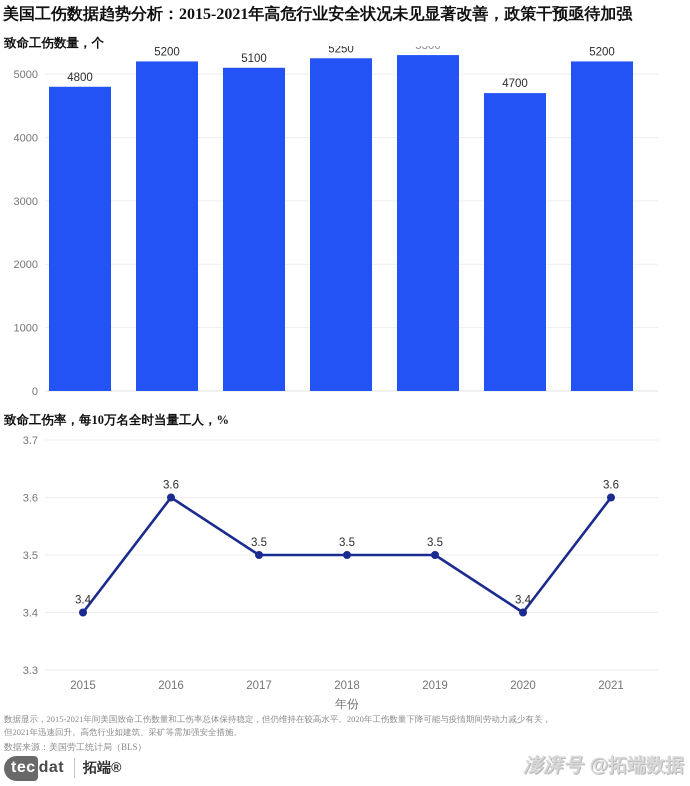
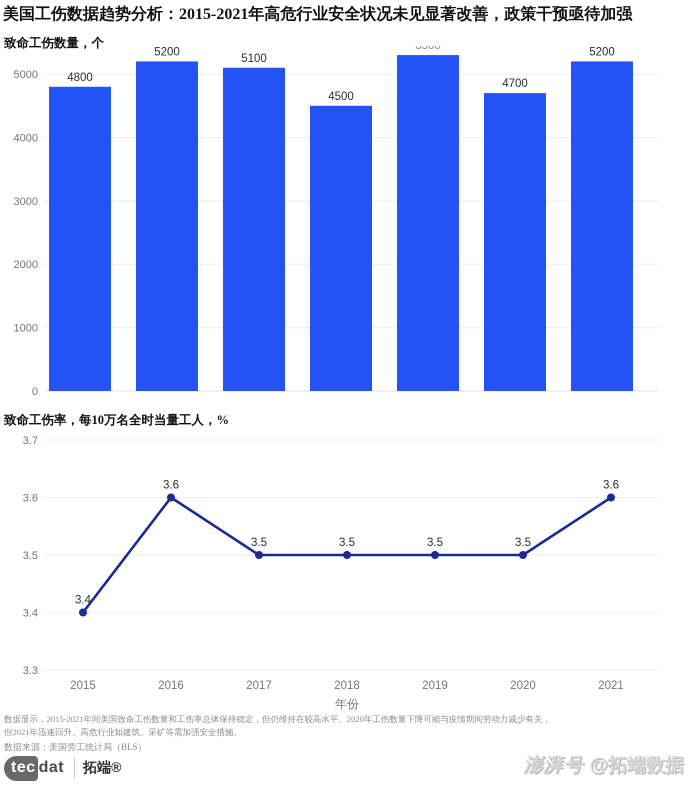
致命工伤数量，个/2018: 5250 -> 4500
致命工伤率，每10万名全时当量工人，%/2020: 3.4 -> 3.5
